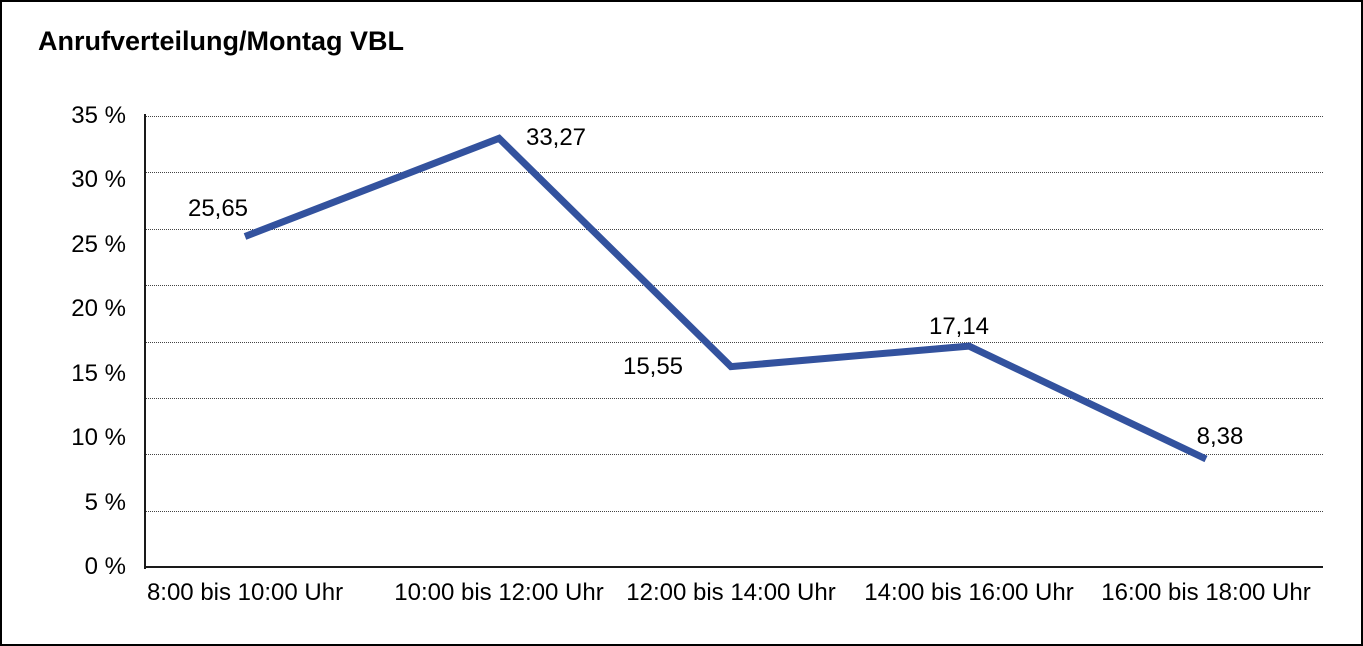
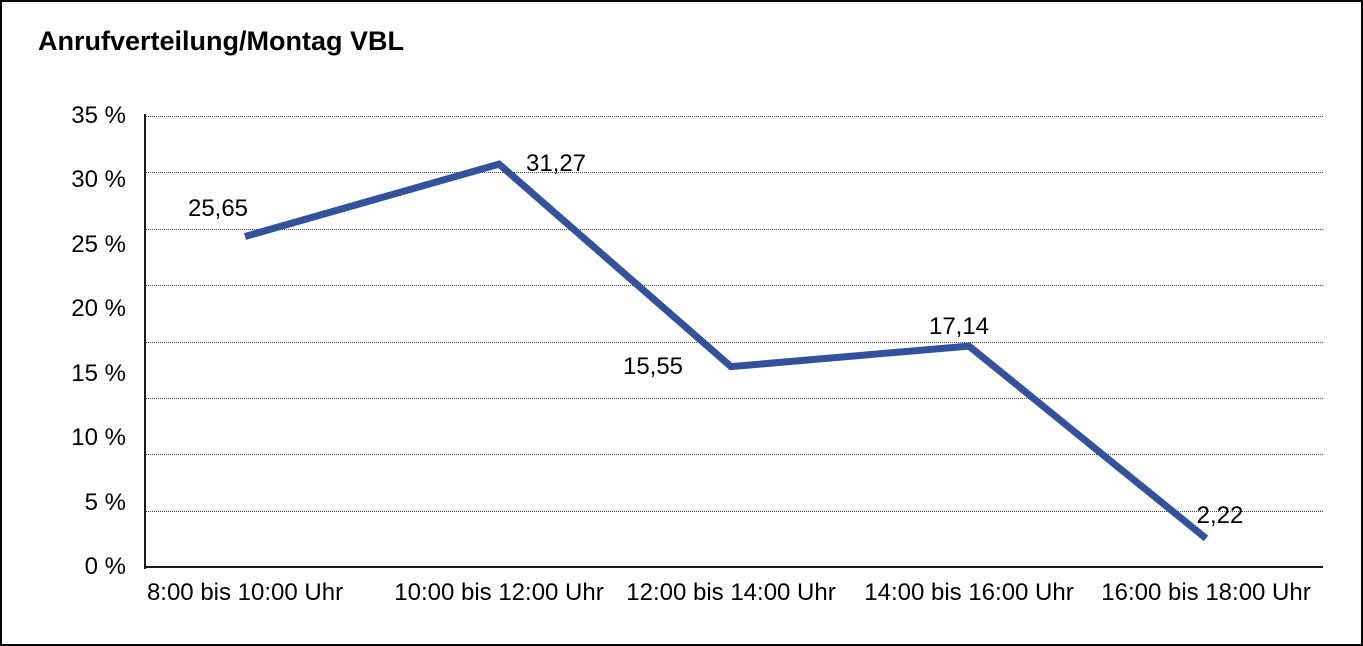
10:00 bis 12:00 Uhr: 33,27 -> 31,27
16:00 bis 18:00 Uhr: 8,38 -> 2,22
